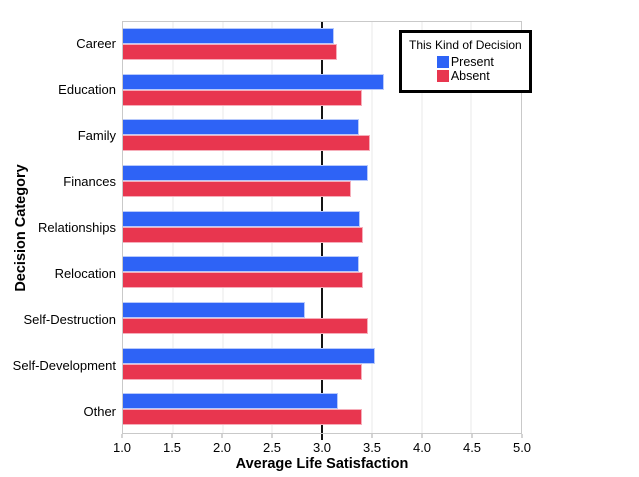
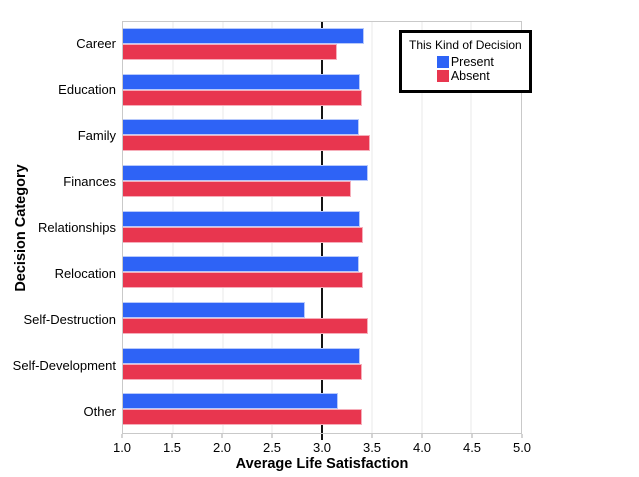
Present/Career: 3.12 -> 3.42
Present/Education: 3.62 -> 3.38
Present/Self-Development: 3.53 -> 3.38
